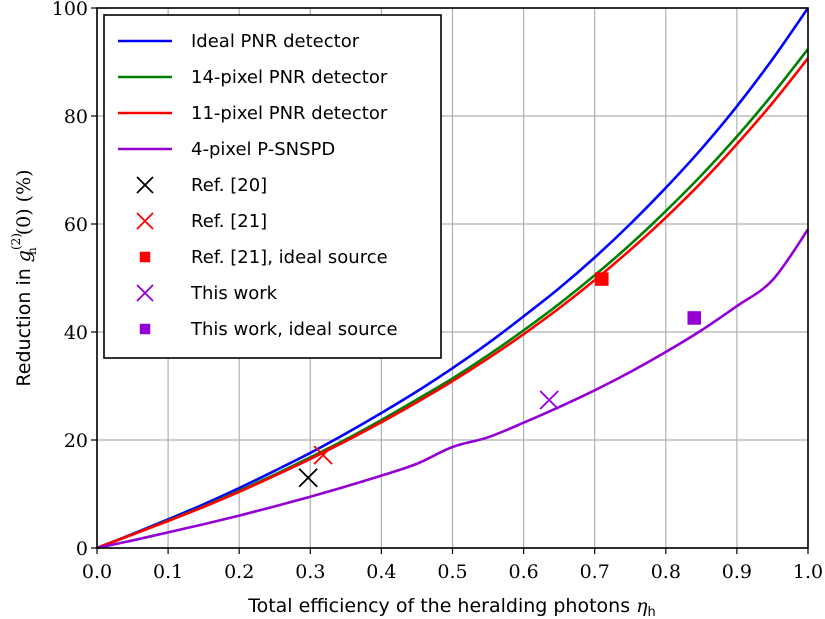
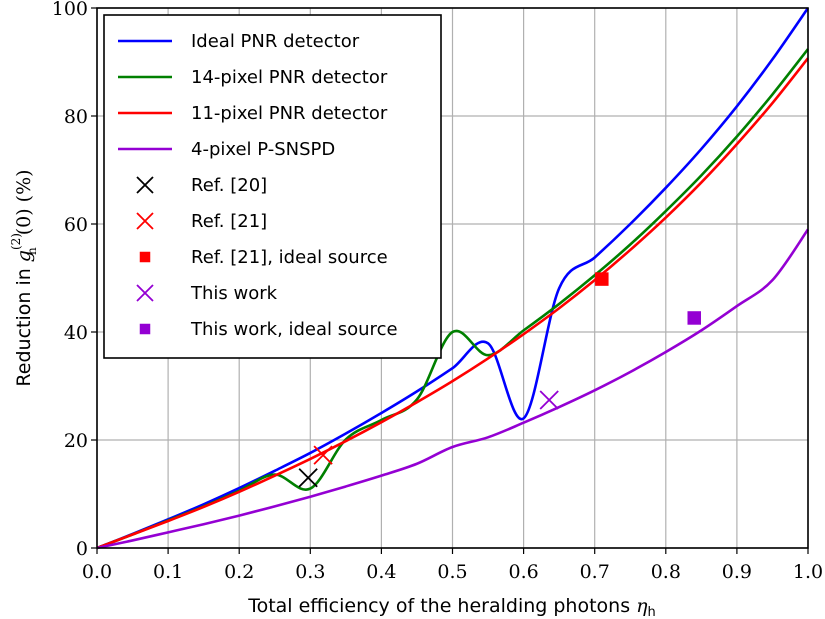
14-pixel PNR detector/0.3: 17 -> 11
14-pixel PNR detector/0.5: 31 -> 40
Ideal PNR detector/0.6: 43 -> 24
